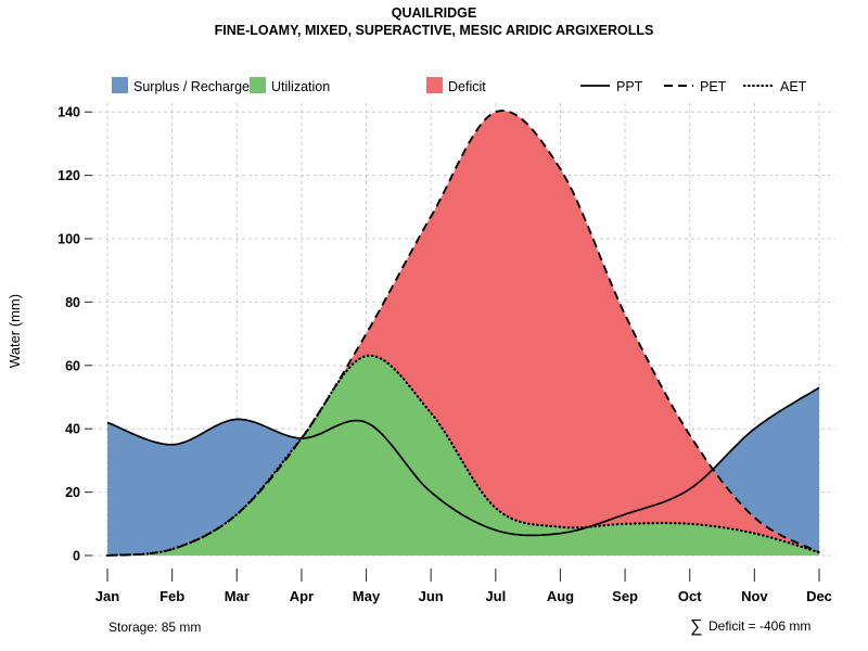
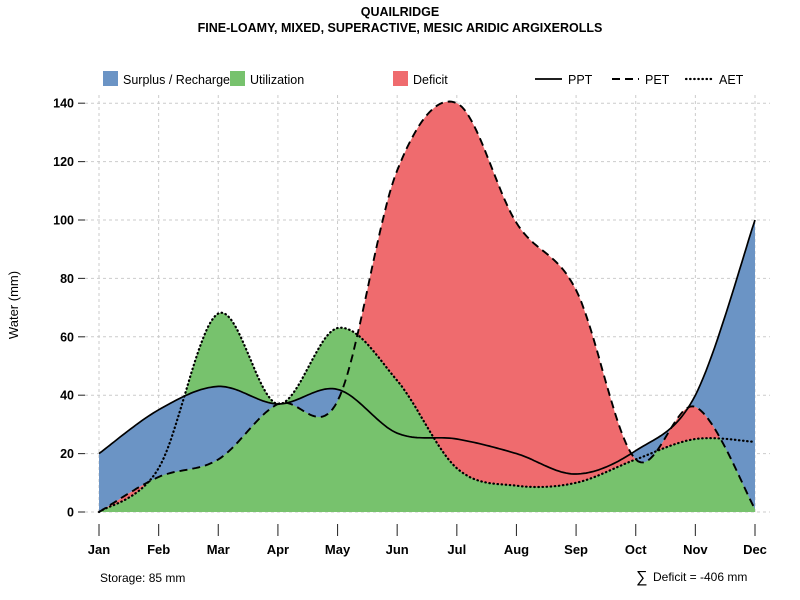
PPT/Jan: 42 -> 20
PET/Feb: 2 -> 12
AET/Feb: 2 -> 15
PET/Mar: 13 -> 18
AET/Mar: 13 -> 68
PET/May: 70 -> 38
PPT/Jun: 20 -> 27
PET/Jun: 107 -> 117
PPT/Jul: 8 -> 25
PPT/Aug: 7 -> 20
PET/Aug: 122 -> 99
PET/Oct: 38 -> 18
AET/Oct: 10 -> 18
PET/Nov: 12 -> 36
AET/Nov: 7 -> 25
PPT/Dec: 53 -> 100
AET/Dec: 1 -> 24
